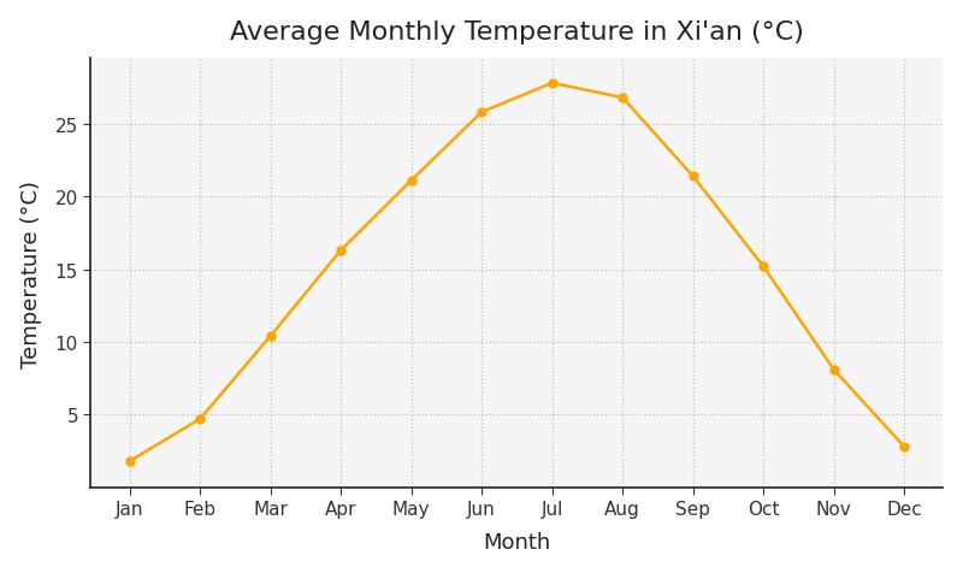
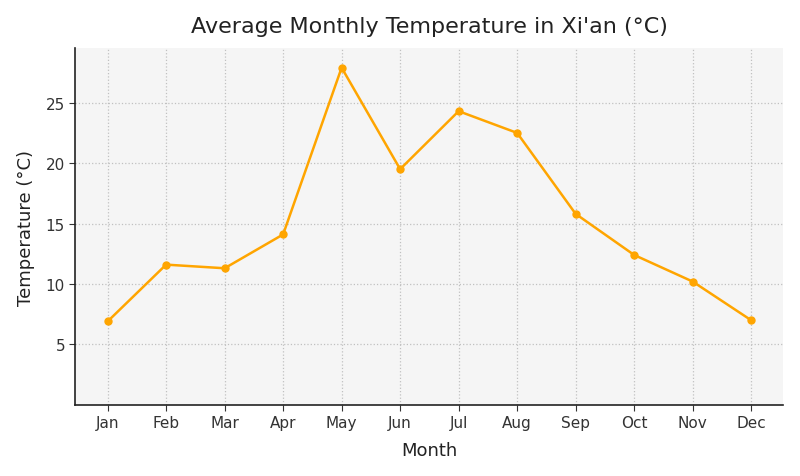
Jan: 1.8 -> 6.9
Feb: 4.7 -> 11.6
Mar: 10.4 -> 11.3
Apr: 16.3 -> 14.1
May: 21.1 -> 27.9
Jun: 25.8 -> 19.5
Jul: 27.8 -> 24.3
Aug: 26.8 -> 22.5
Sep: 21.4 -> 15.8
Oct: 15.2 -> 12.4
Nov: 8.1 -> 10.2
Dec: 2.8 -> 7.0
